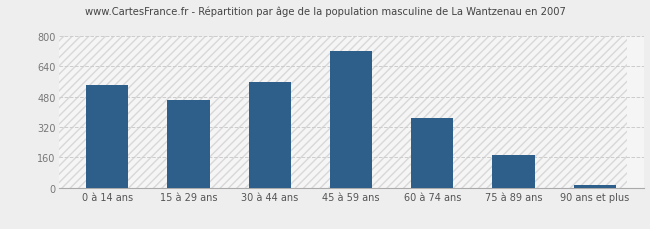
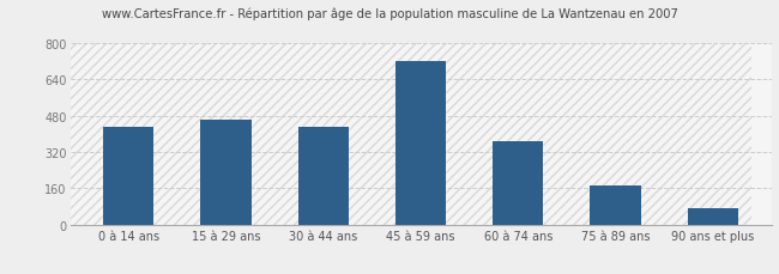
0 à 14 ans: 540 -> 430
30 à 44 ans: 560 -> 430
90 ans et plus: 10 -> 70
